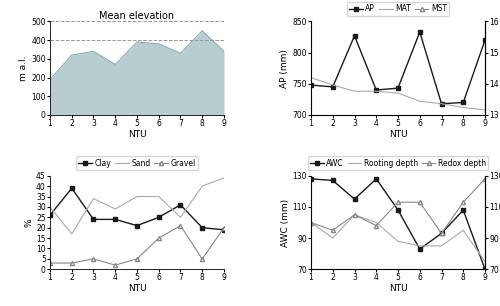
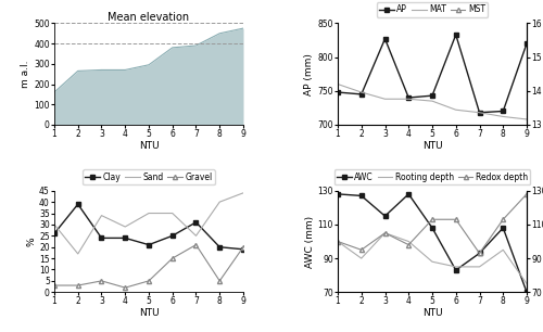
Mean elevation/1: 190 -> 160
Mean elevation/2: 320 -> 260
Mean elevation/3: 340 -> 270
Mean elevation/5: 390 -> 300
Mean elevation/7: 330 -> 390
Mean elevation/9: 340 -> 480
